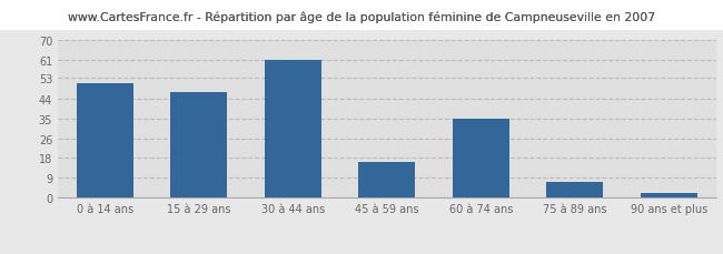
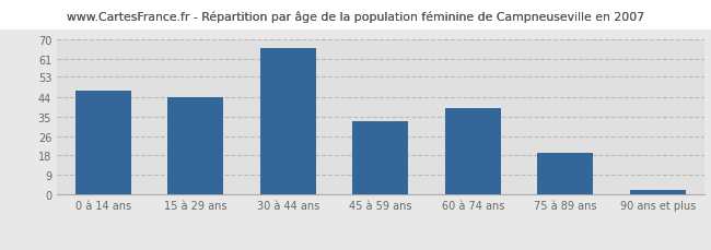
0 à 14 ans: 51 -> 47
15 à 29 ans: 47 -> 44
30 à 44 ans: 61 -> 66
45 à 59 ans: 16 -> 33
60 à 74 ans: 35 -> 39
75 à 89 ans: 7 -> 19
